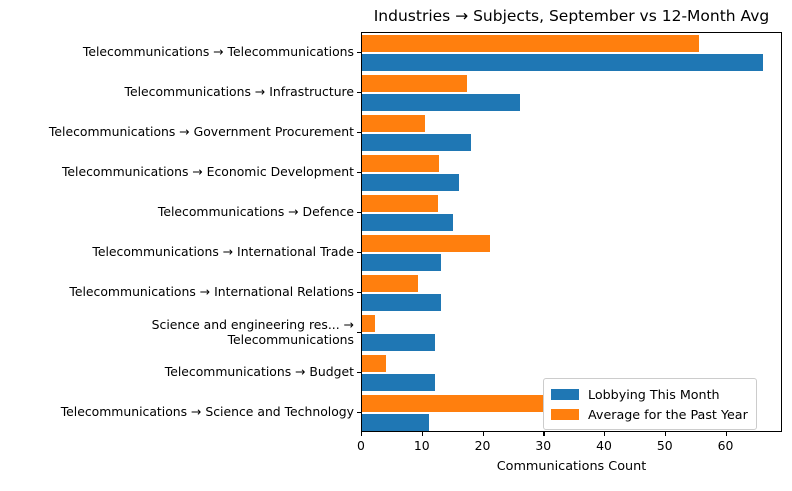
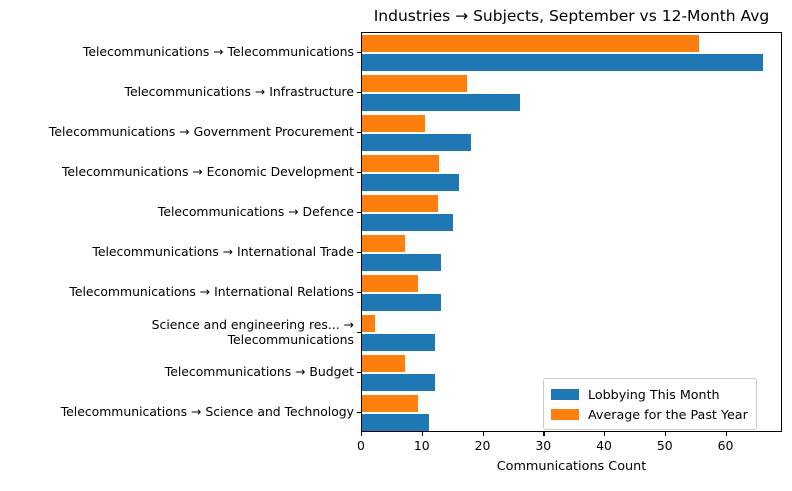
Average for the Past Year/Telecommunications → International Trade: 21 -> 7
Average for the Past Year/Telecommunications → Budget: 4 -> 7
Average for the Past Year/Telecommunications → Science and Technology: 32 -> 9
